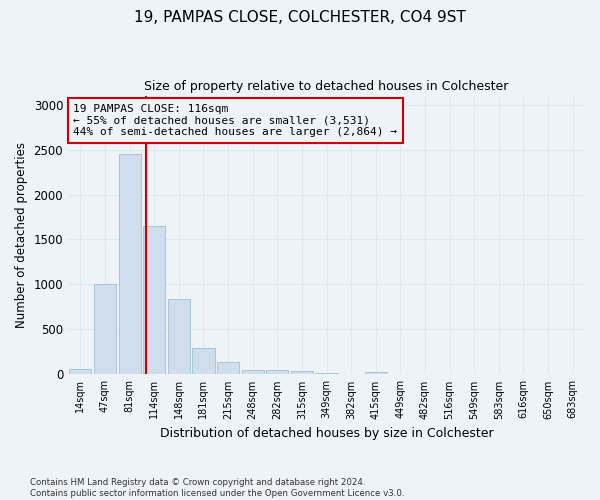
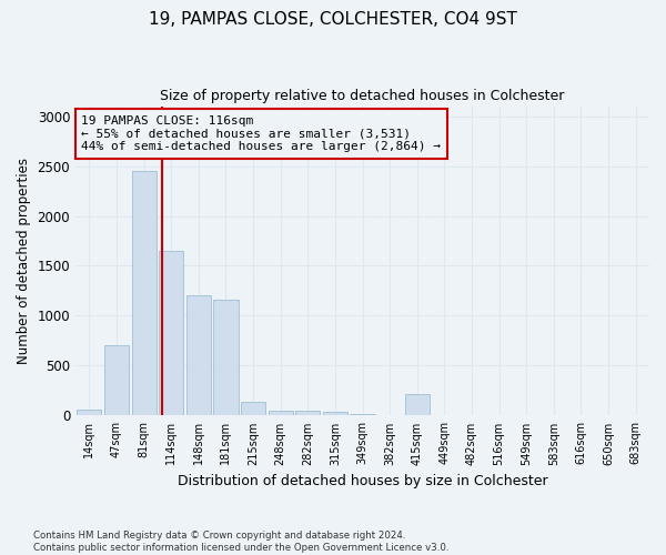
47sqm: 1000 -> 700
148sqm: 840 -> 1200
181sqm: 290 -> 1160
415sqm: 30 -> 220
